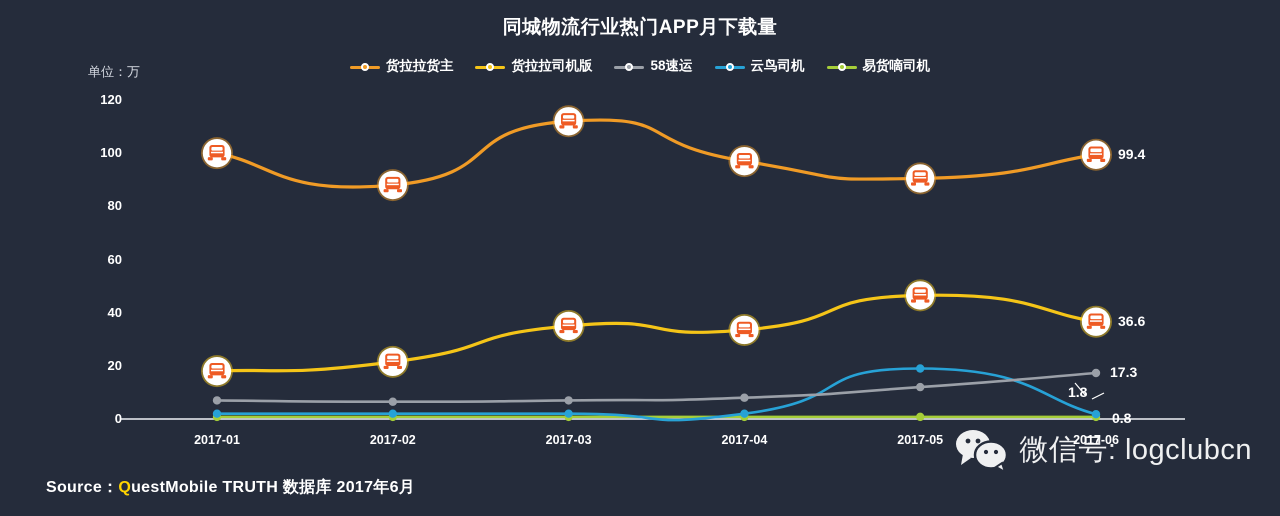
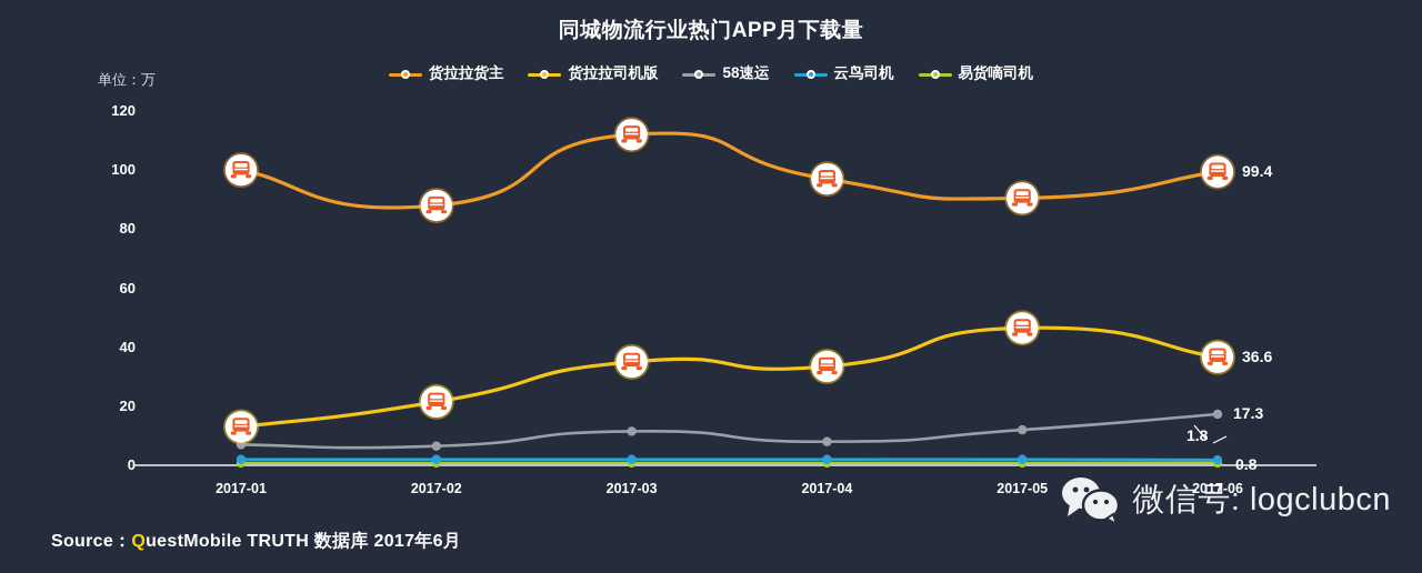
货拉拉司机版/2017-01: 18 -> 13
58速运/2017-03: 7 -> 12
云鸟司机/2017-05: 19 -> 2
